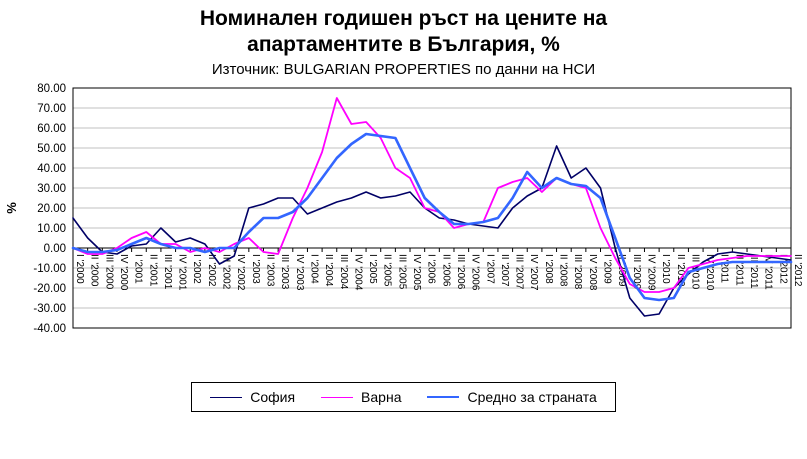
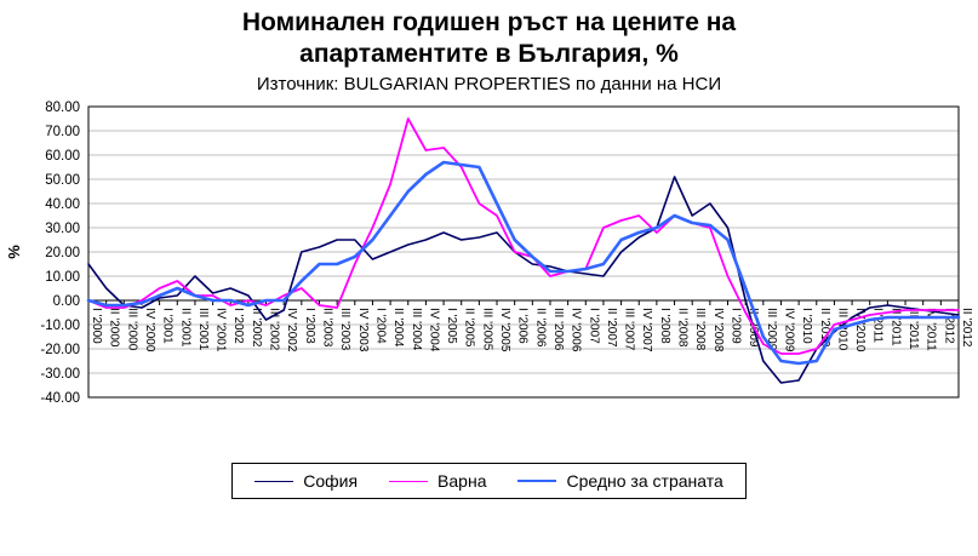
Средно за страната/IV '2007: 38 -> 28
